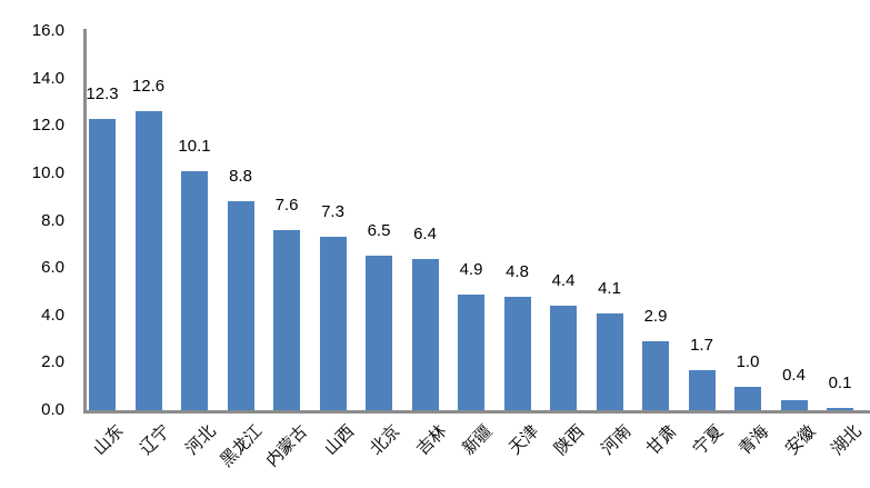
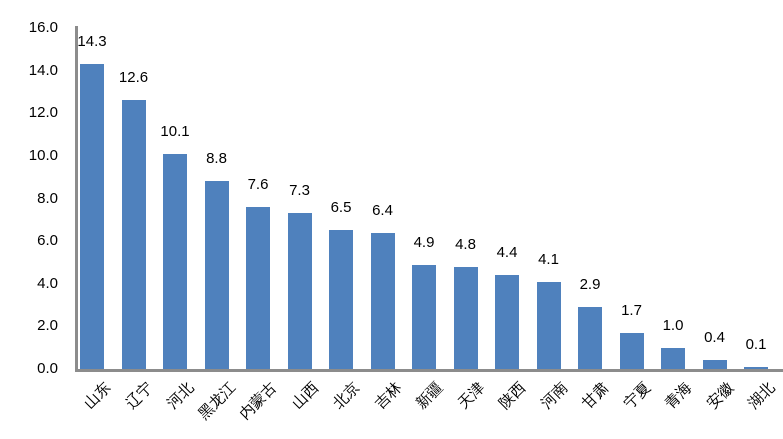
山东: 12.3 -> 14.3
